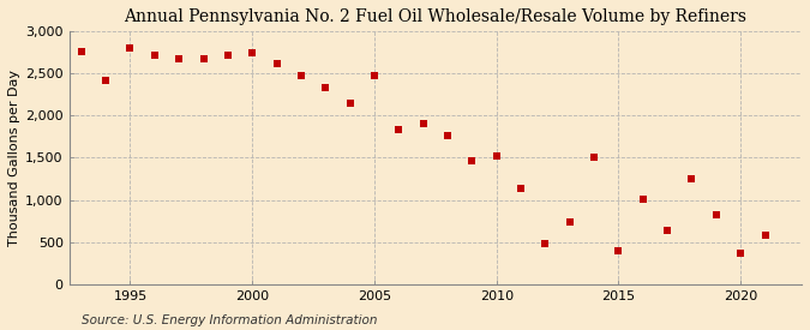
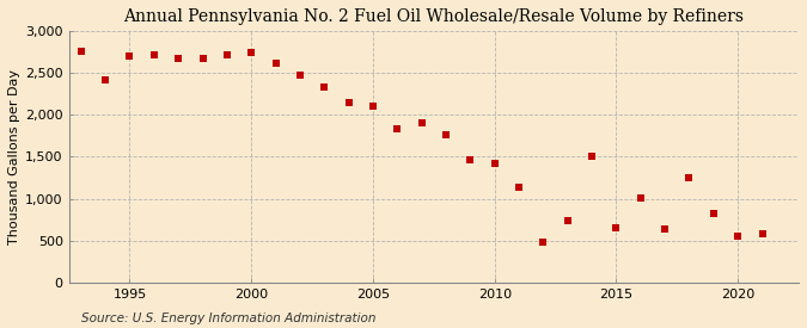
1995: 2,800 -> 2,700
2005: 2,480 -> 2,110
2010: 1,520 -> 1,420
2015: 400 -> 650
2020: 360 -> 550
